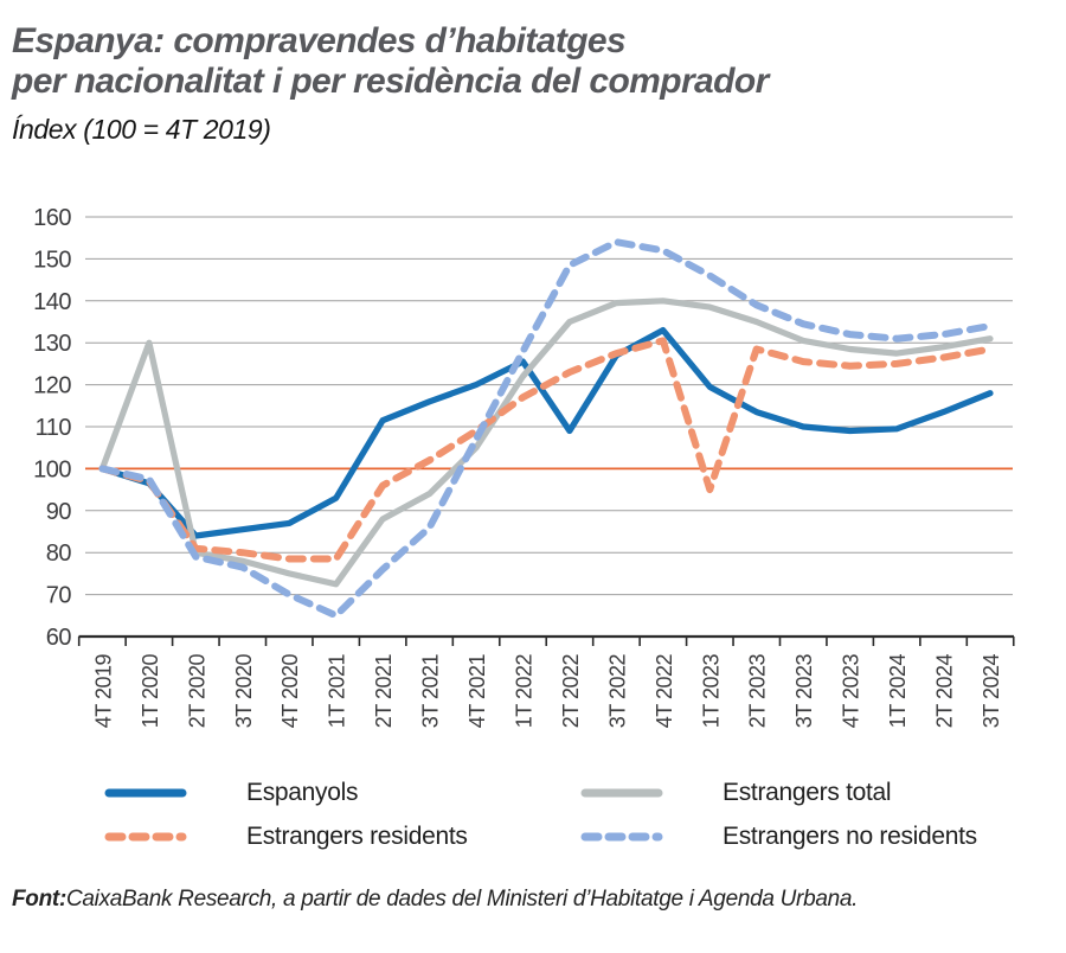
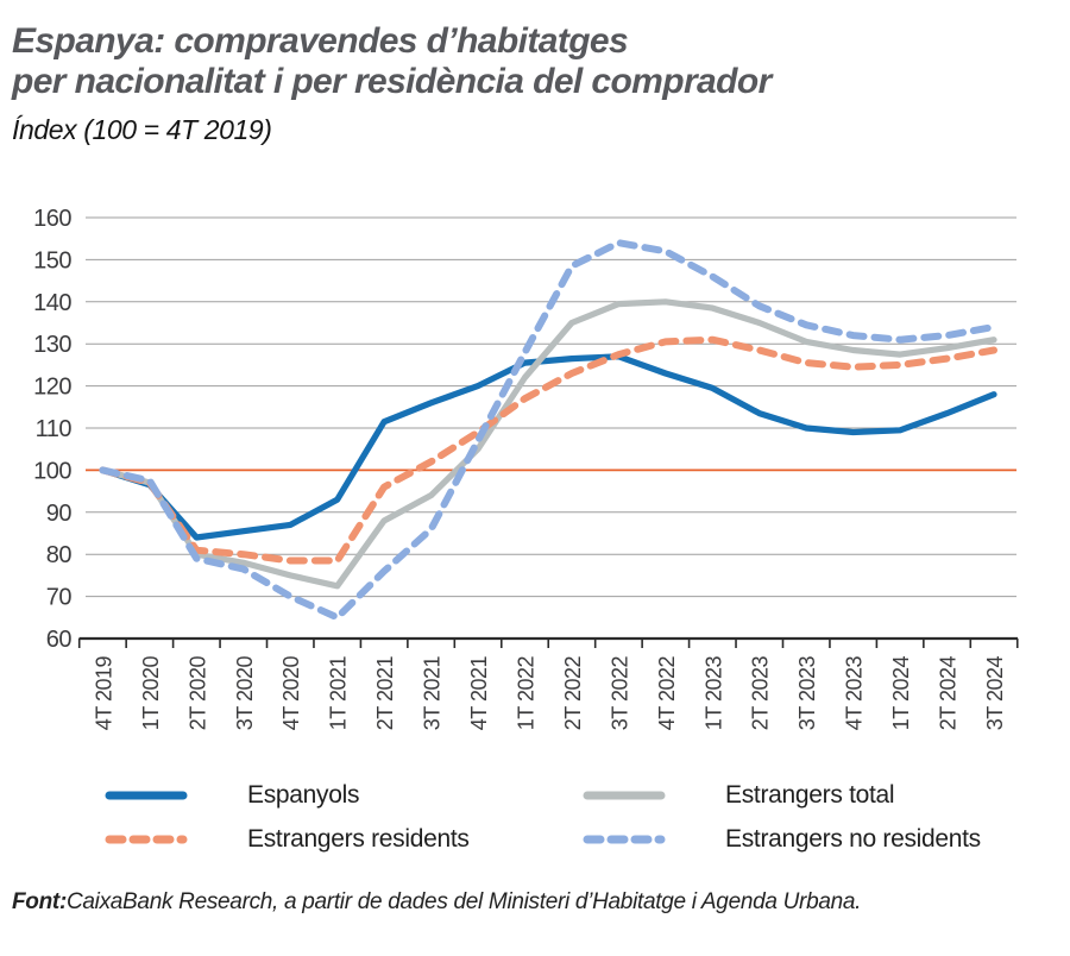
Estrangers total/1T 2020: 130 -> 97
Espanyols/2T 2022: 109 -> 126
Espanyols/4T 2022: 133 -> 123
Estrangers residents/1T 2023: 95 -> 131
